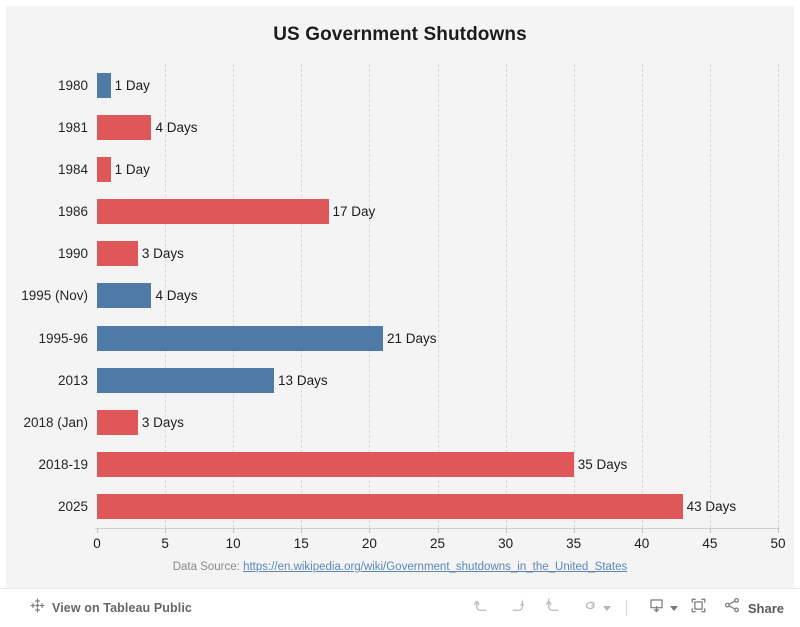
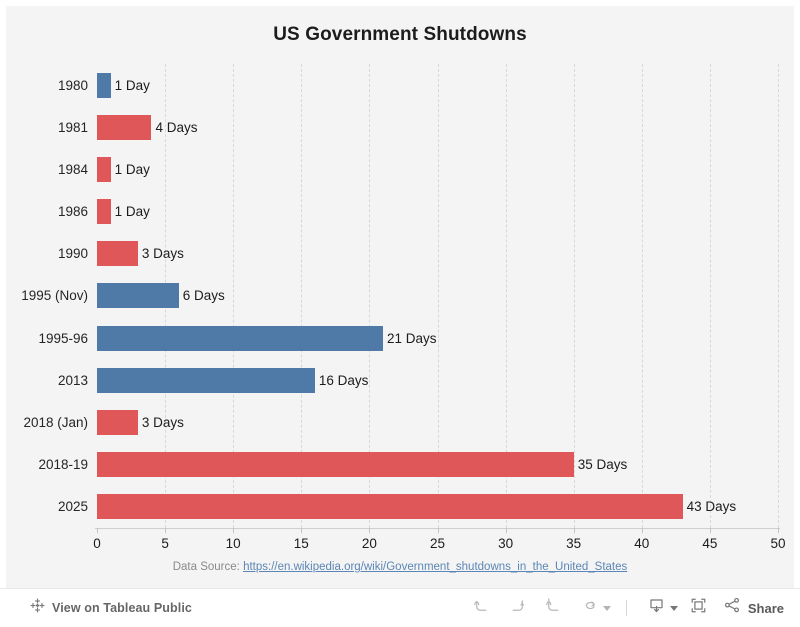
1986: 17 -> 1
1995 (Nov): 4 -> 6
2013: 13 -> 16
